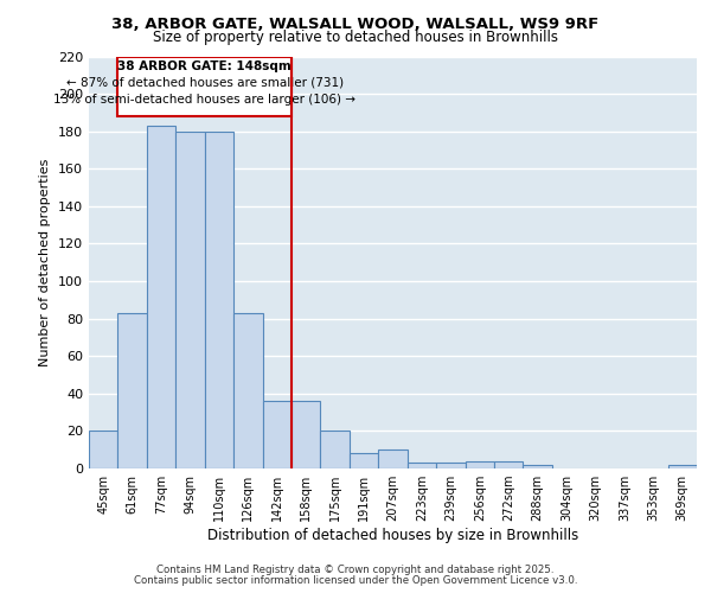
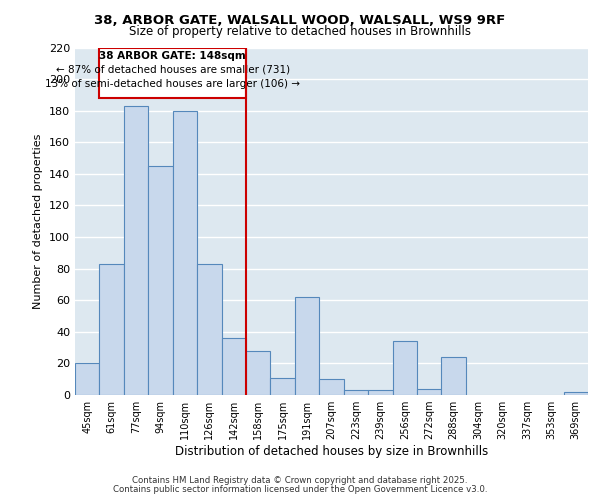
94sqm: 180 -> 145
158sqm: 36 -> 28
175sqm: 20 -> 11
191sqm: 8 -> 62
256sqm: 4 -> 34
288sqm: 2 -> 24
